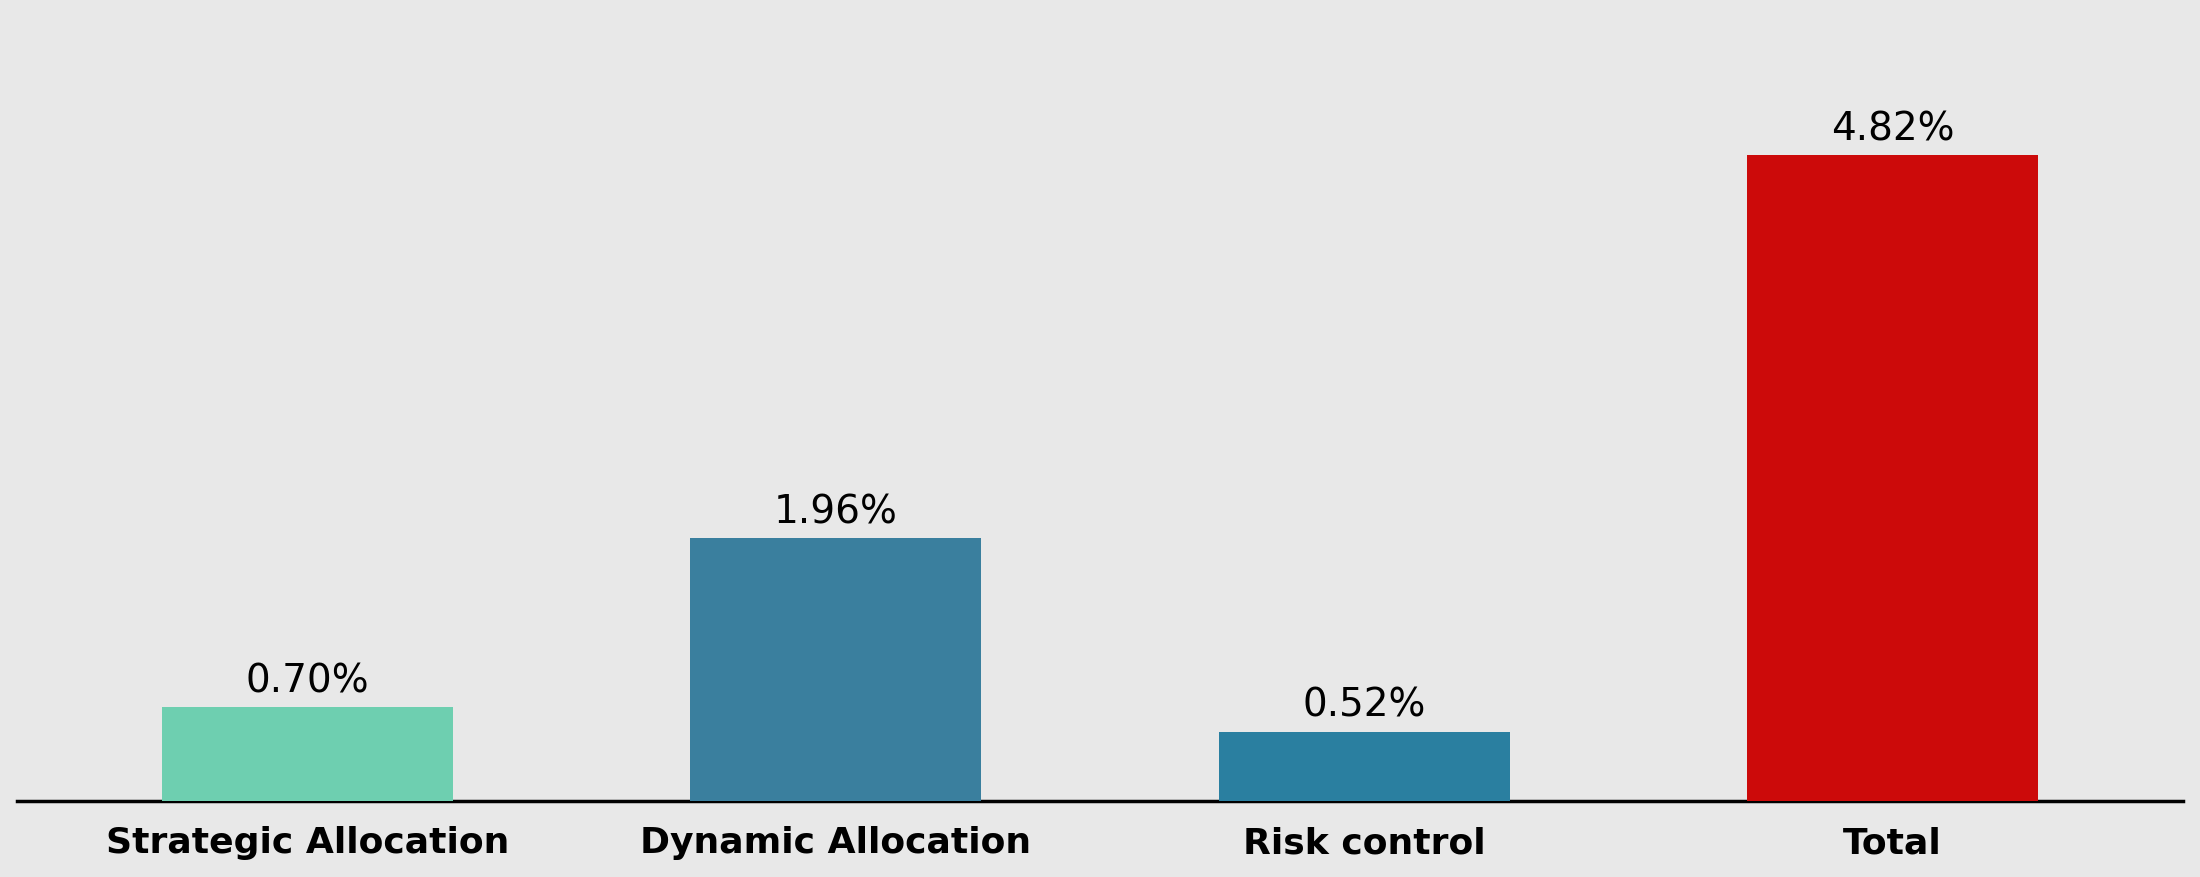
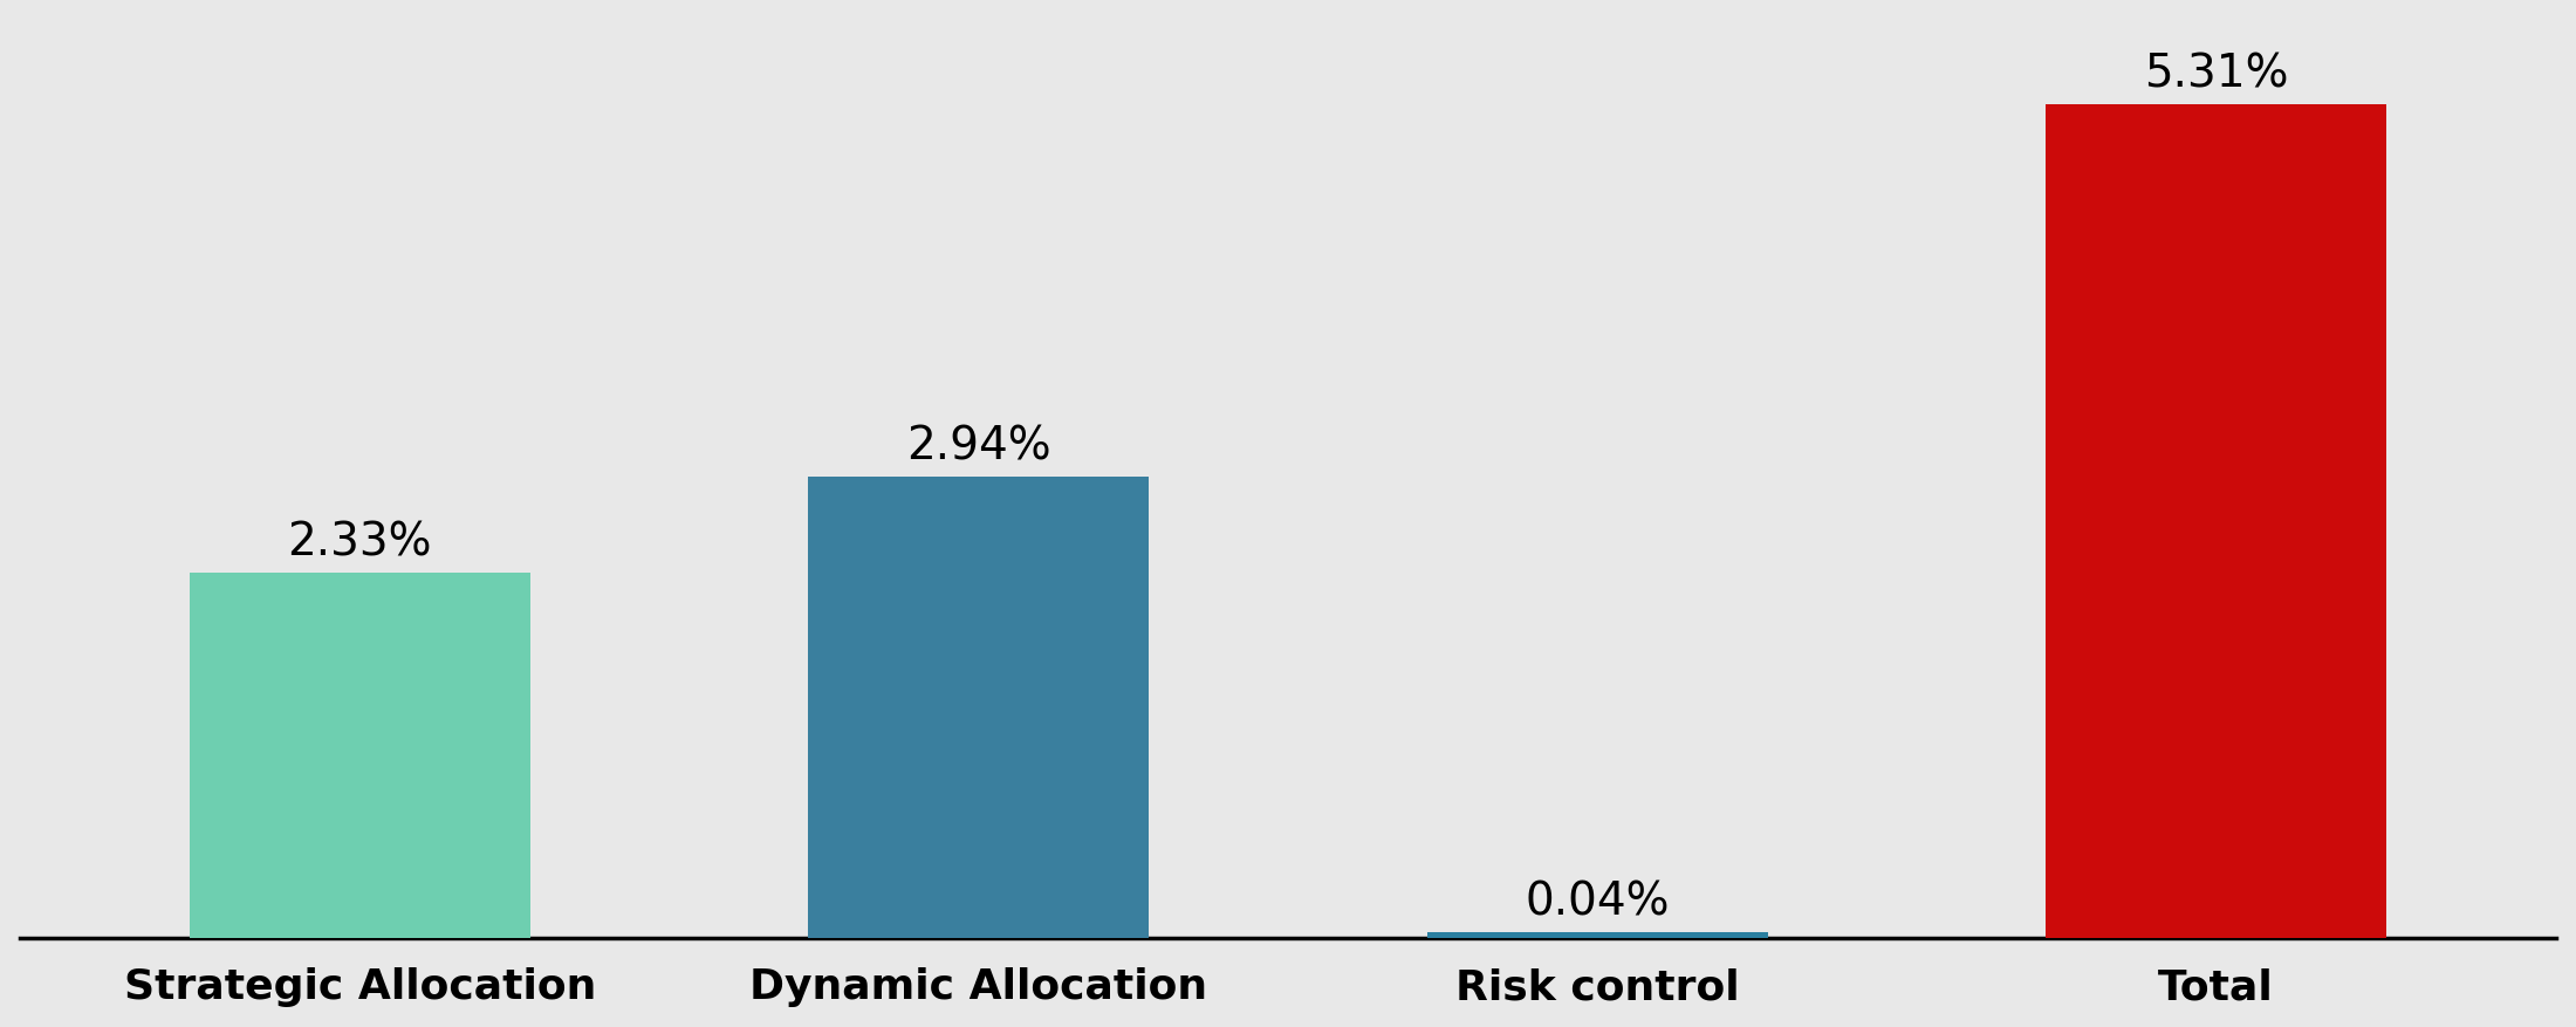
Strategic Allocation: 0.70% -> 2.33%
Dynamic Allocation: 1.96% -> 2.94%
Risk control: 0.52% -> 0.04%
Total: 4.82% -> 5.31%
